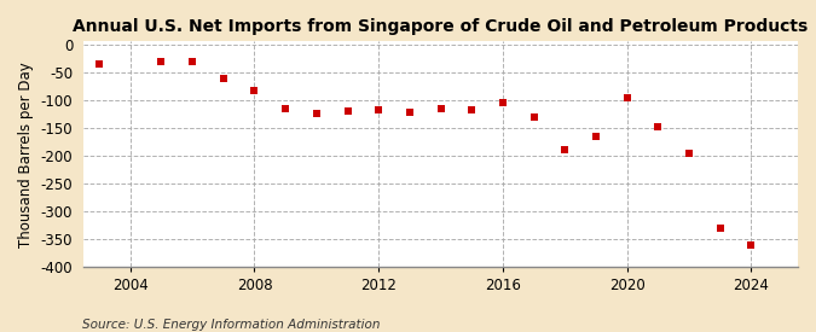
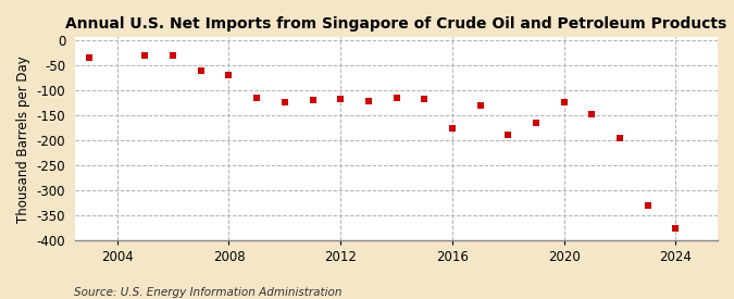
2008: -83 -> -70
2016: -105 -> -175
2020: -97 -> -125
2024: -360 -> -375
